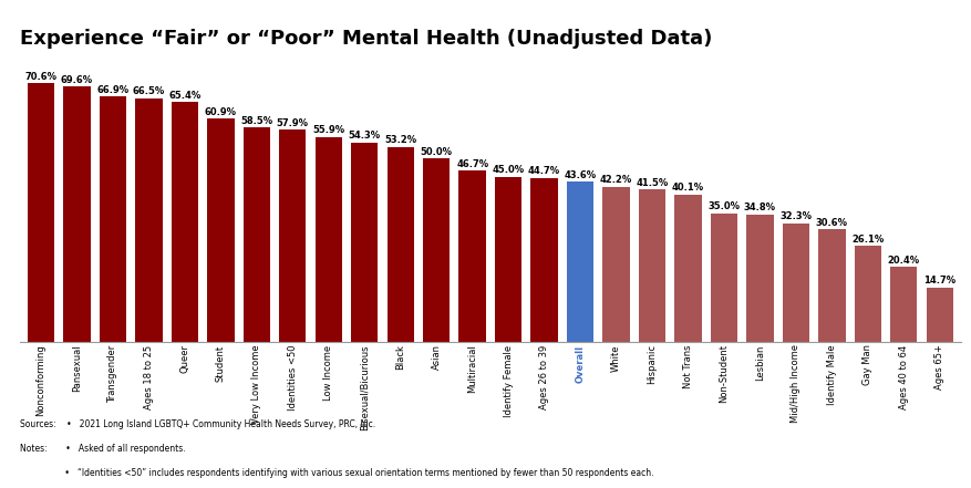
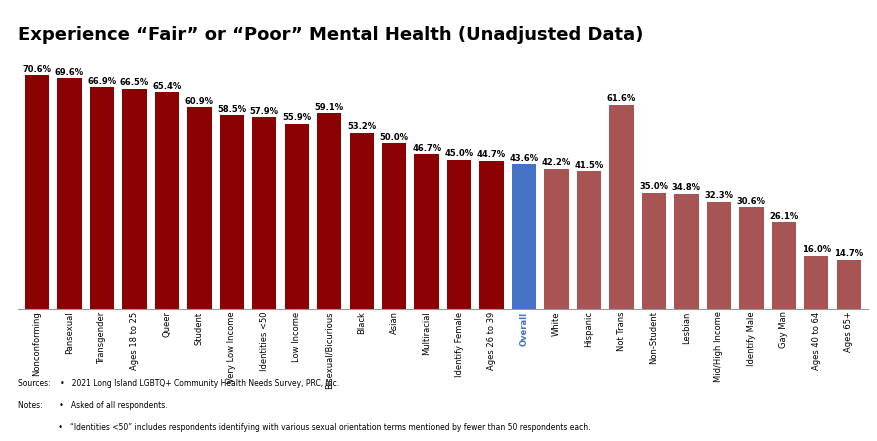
Bisexual/Bicurious: 54.3% -> 59.1%
Not Trans: 40.1% -> 61.6%
Ages 40 to 64: 20.4% -> 16.0%
